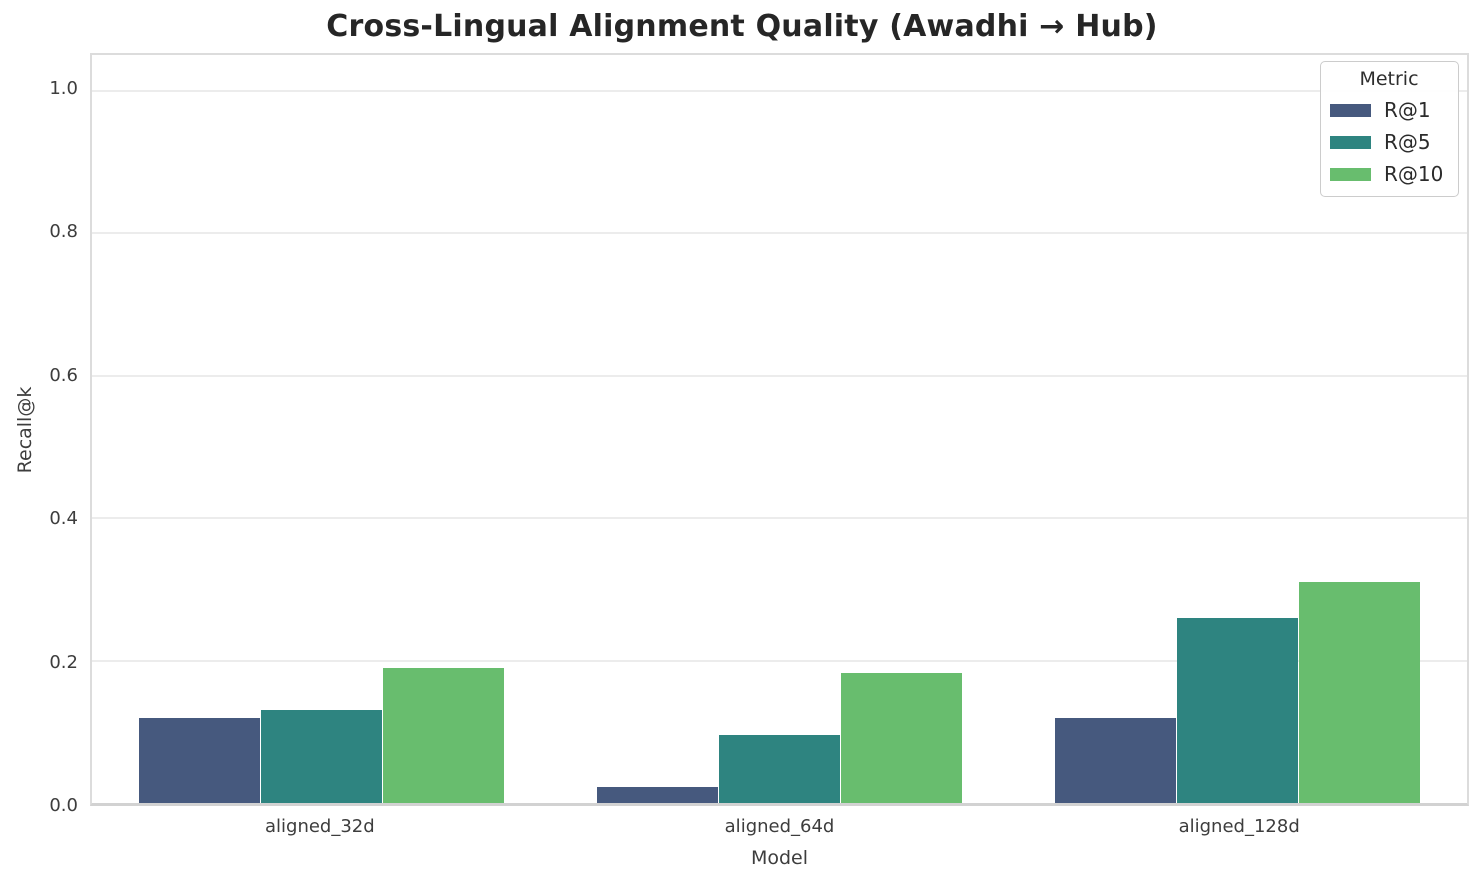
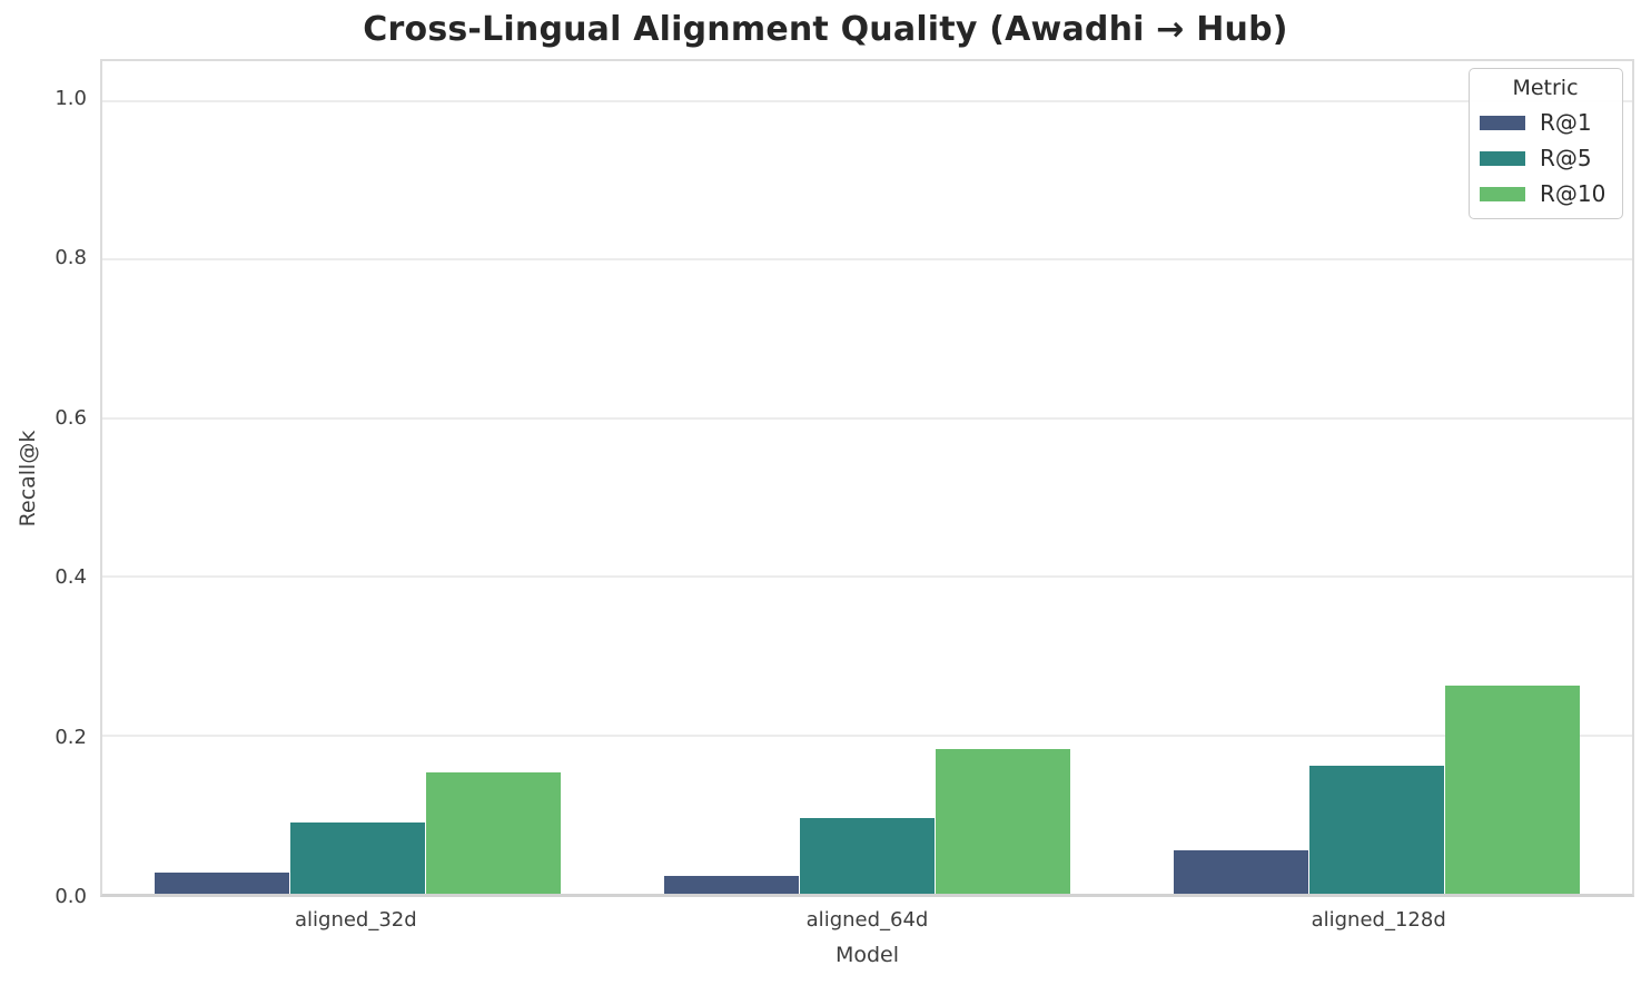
R@1/aligned_32d: 0.12 -> 0.03
R@5/aligned_32d: 0.13 -> 0.09
R@10/aligned_32d: 0.19 -> 0.15
R@1/aligned_128d: 0.12 -> 0.06
R@5/aligned_128d: 0.26 -> 0.16
R@10/aligned_128d: 0.31 -> 0.26
